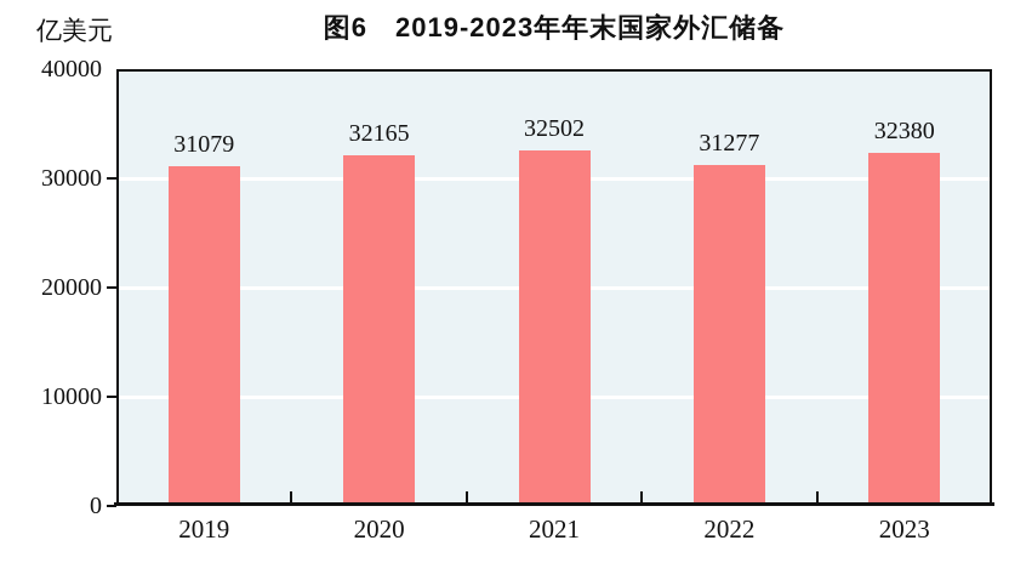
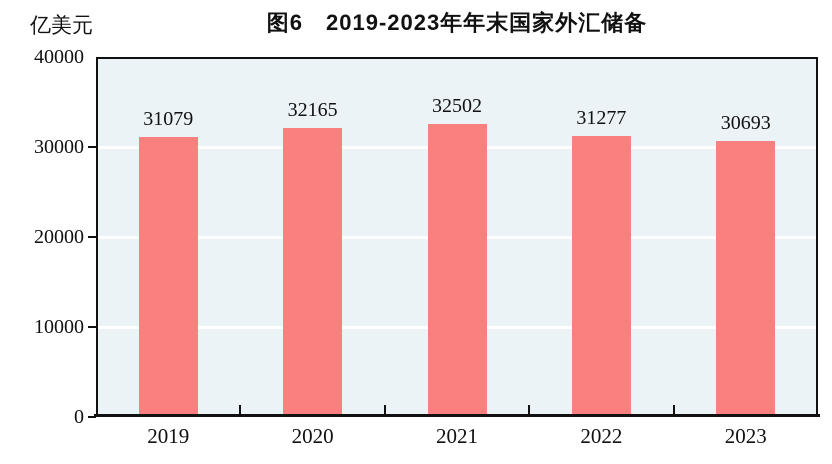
2023: 32380 -> 30693
